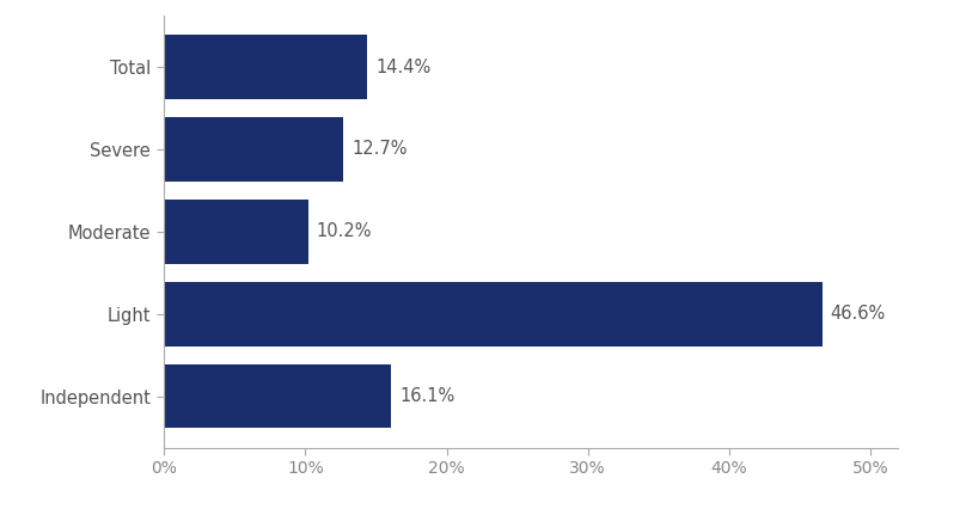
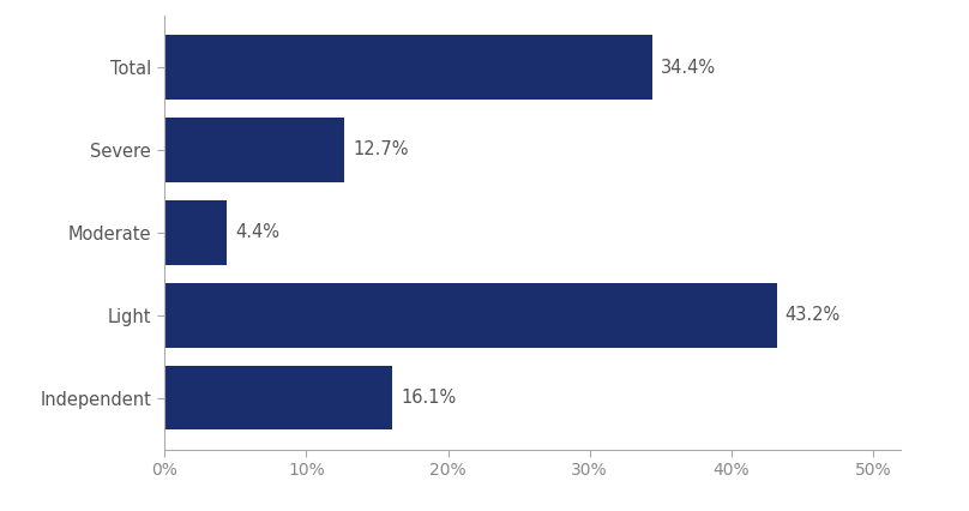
Total: 14.4% -> 34.4%
Moderate: 10.2% -> 4.4%
Light: 46.6% -> 43.2%
